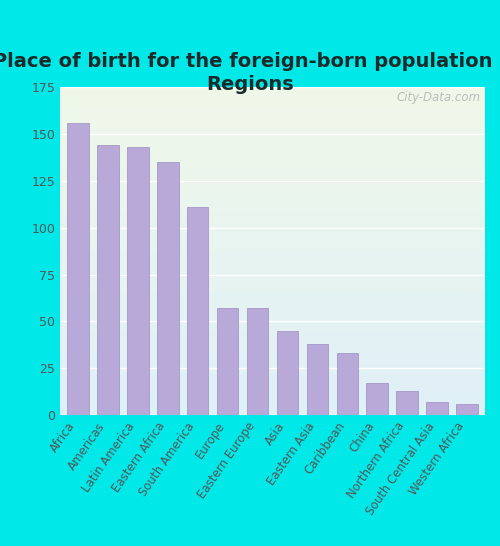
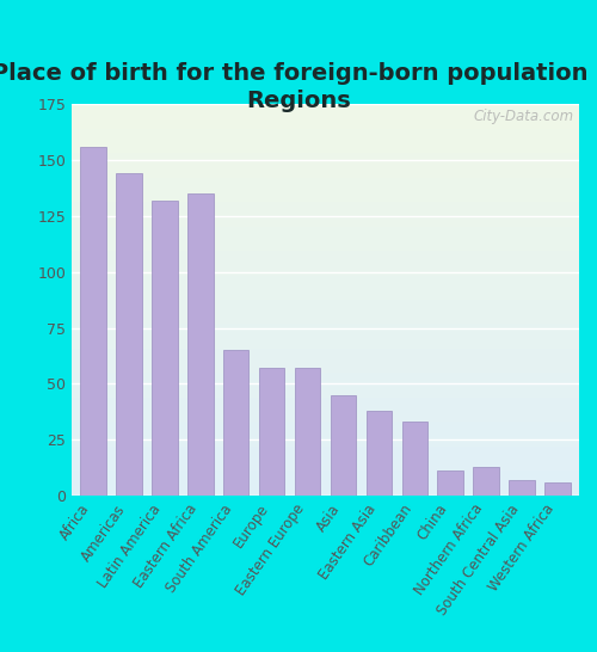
Latin America: 143 -> 132
South America: 111 -> 65
China: 17 -> 11
